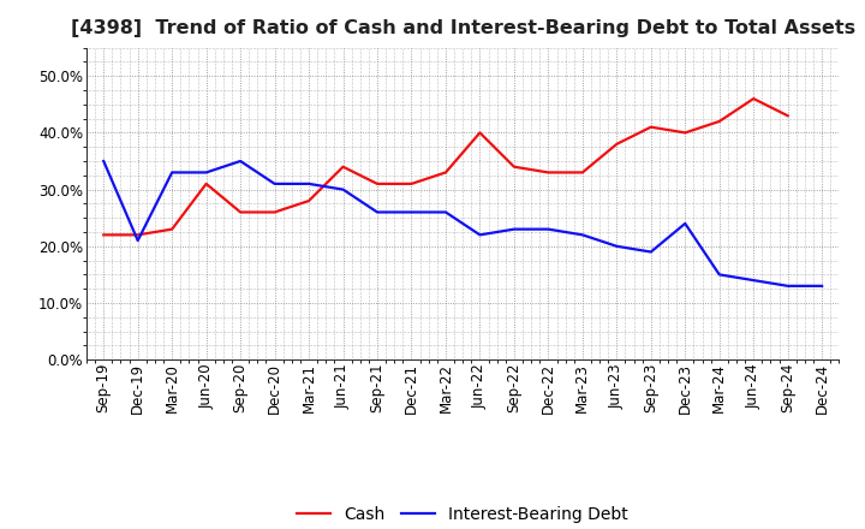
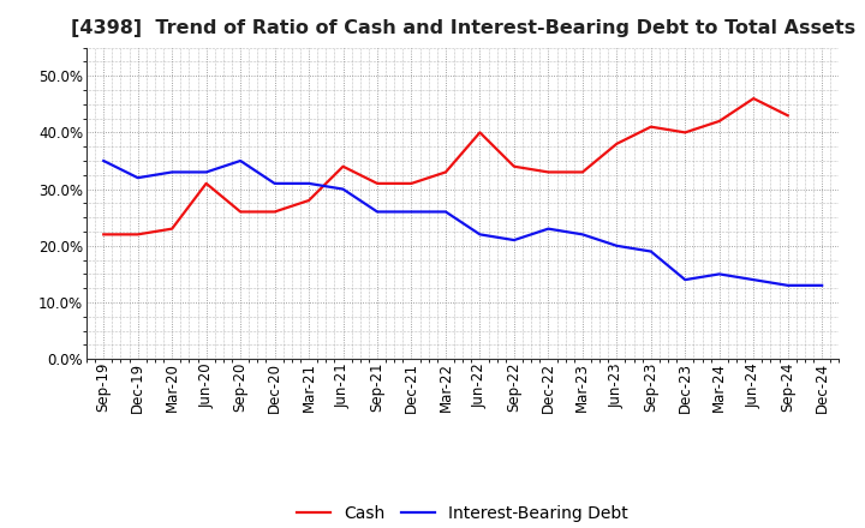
Interest-Bearing Debt/Dec-19: 21% -> 32%
Interest-Bearing Debt/Sep-22: 23% -> 21%
Interest-Bearing Debt/Dec-23: 24% -> 14%
